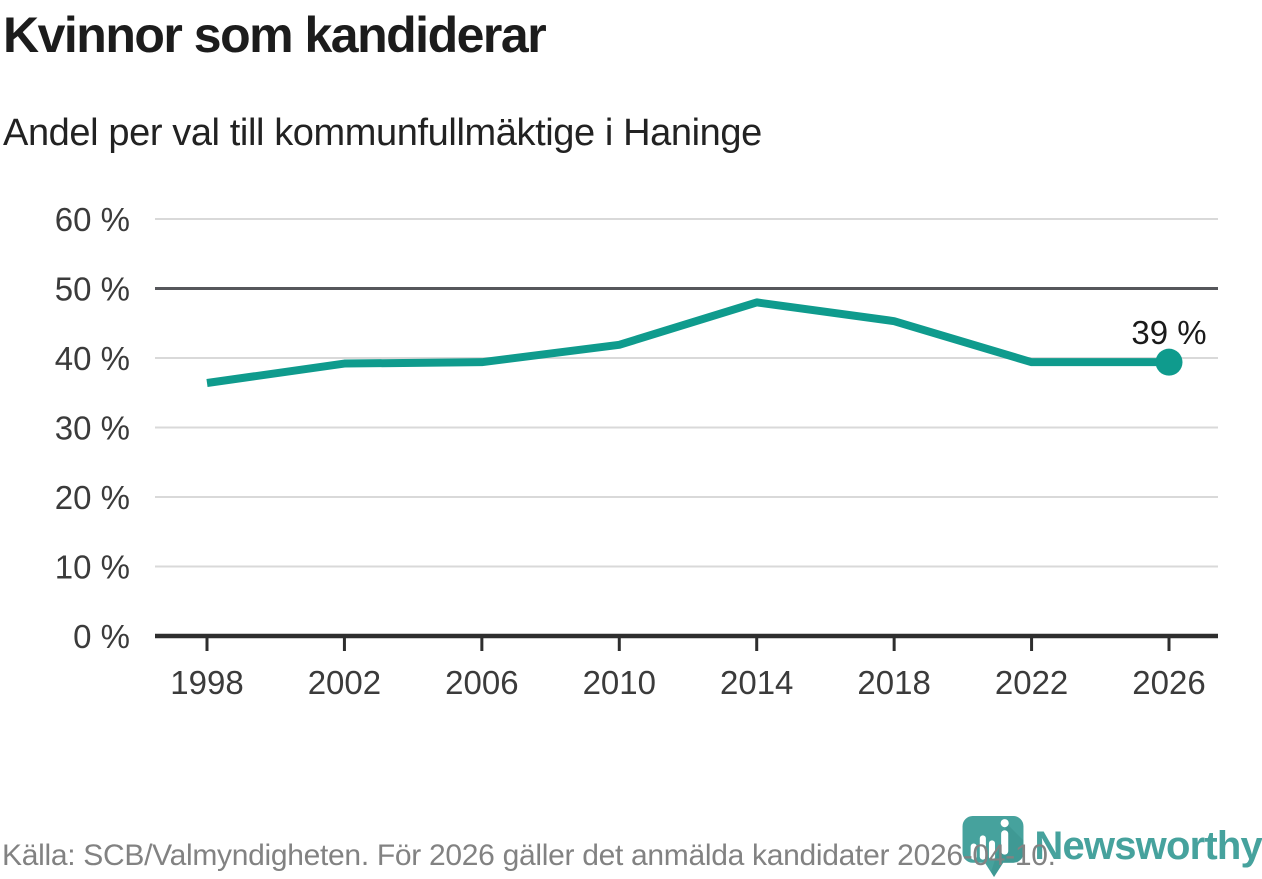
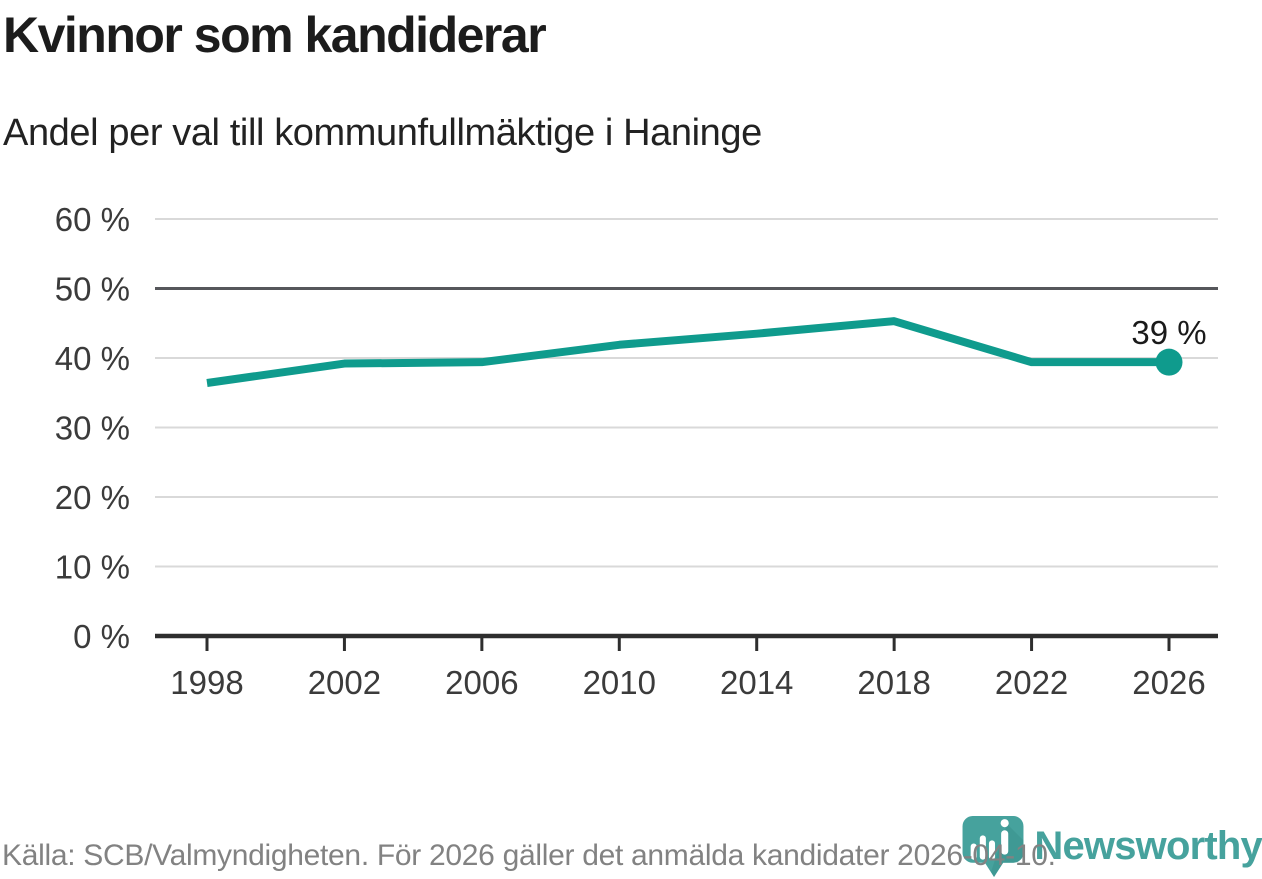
2014: 48% -> 44%
